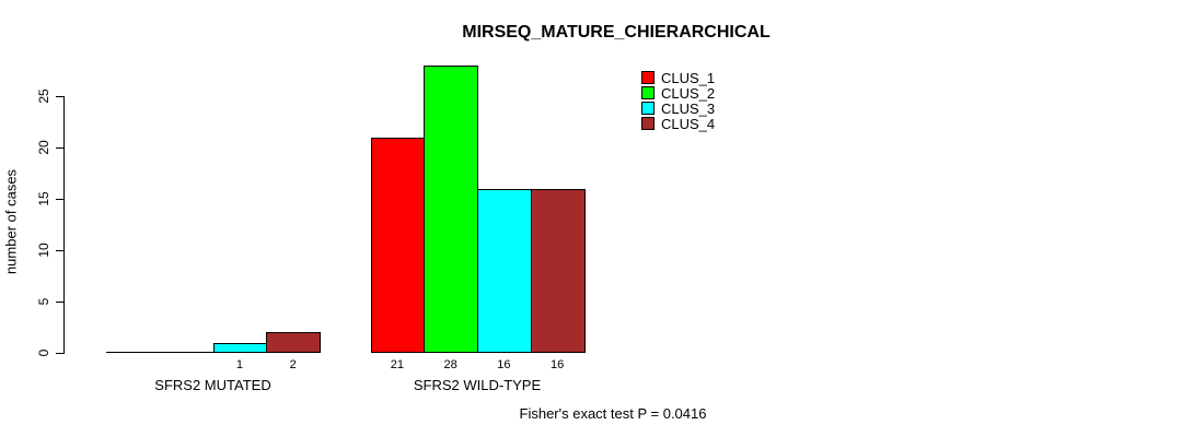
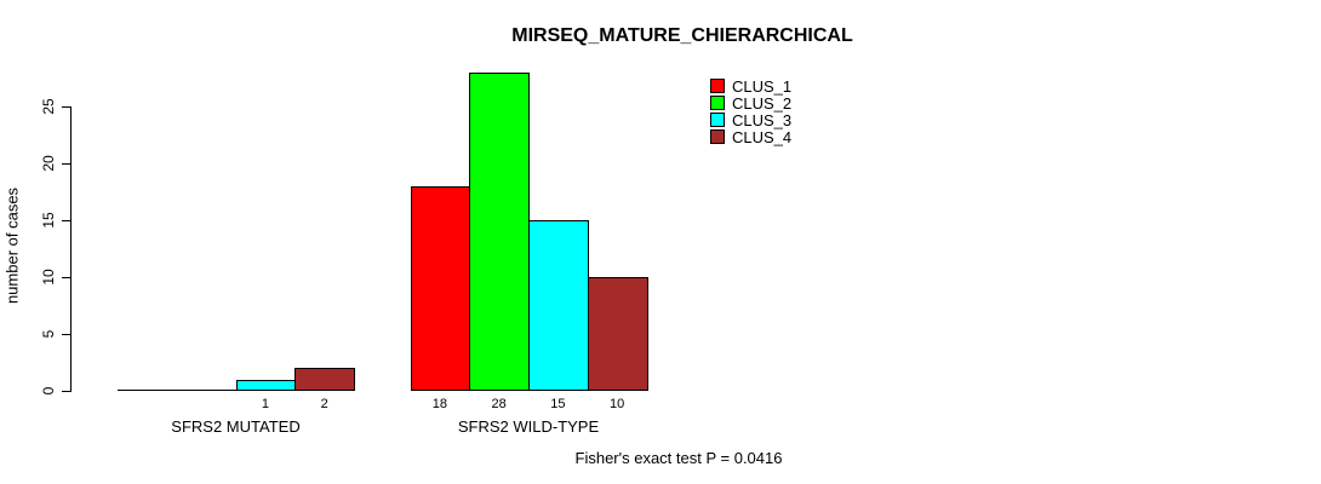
CLUS_1/SFRS2 WILD-TYPE: 21 -> 18
CLUS_3/SFRS2 WILD-TYPE: 16 -> 15
CLUS_4/SFRS2 WILD-TYPE: 16 -> 10
